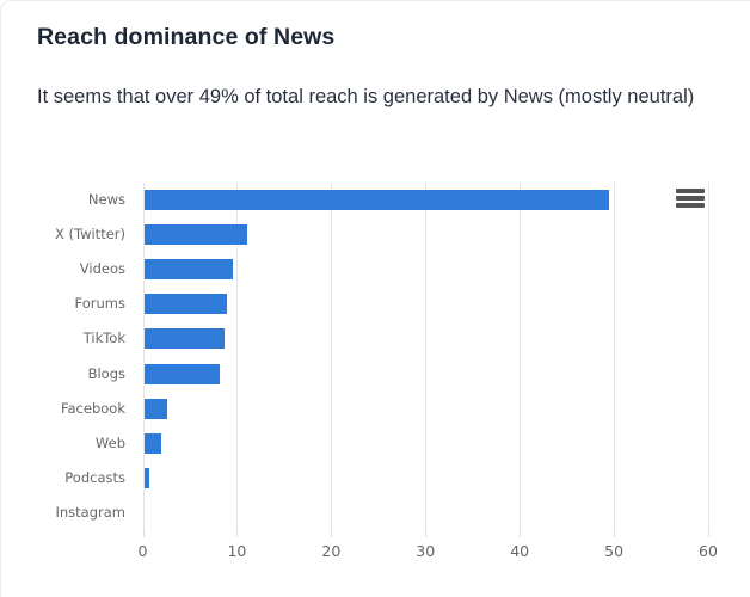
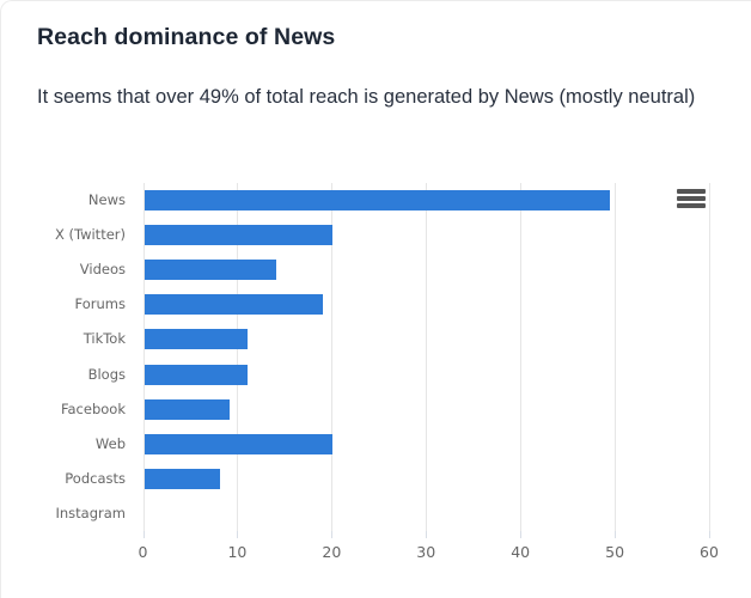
X (Twitter): 11 -> 20
Videos: 9 -> 14
Forums: 9 -> 19
TikTok: 9 -> 11
Blogs: 8 -> 11
Facebook: 2 -> 9
Web: 2 -> 20
Podcasts: 1 -> 8
